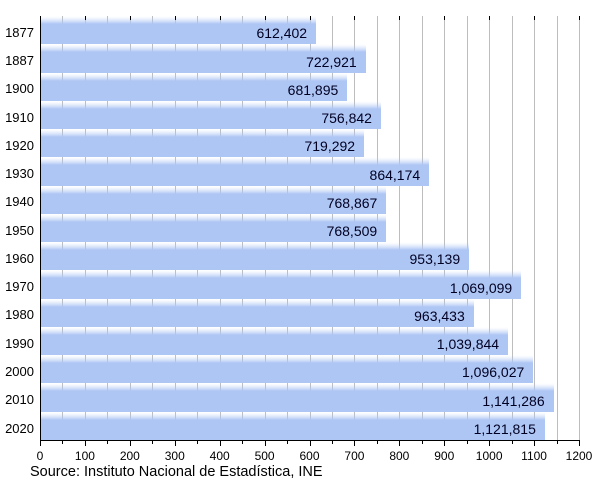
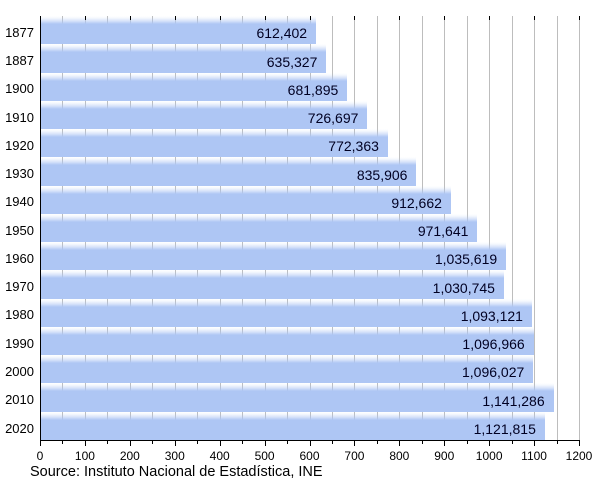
1887: 722,921 -> 635,327
1910: 756,842 -> 726,697
1920: 719,292 -> 772,363
1930: 864,174 -> 835,906
1940: 768,867 -> 912,662
1950: 768,509 -> 971,641
1960: 953,139 -> 1,035,619
1970: 1,069,099 -> 1,030,745
1980: 963,433 -> 1,093,121
1990: 1,039,844 -> 1,096,966
